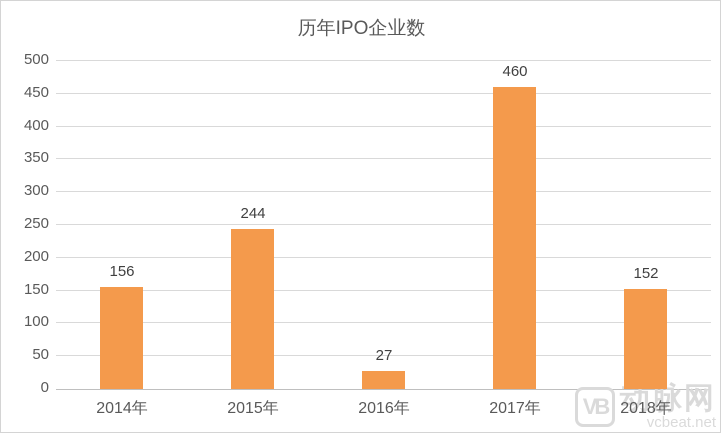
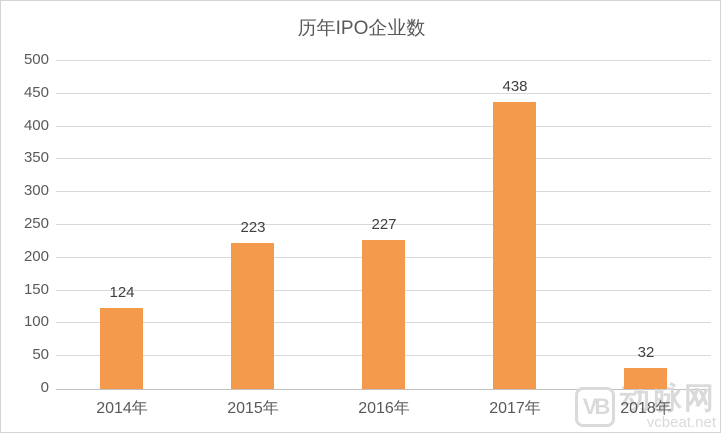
2014年: 156 -> 124
2015年: 244 -> 223
2016年: 27 -> 227
2017年: 460 -> 438
2018年: 152 -> 32
